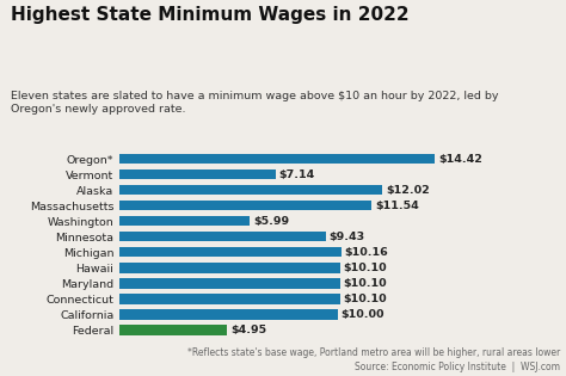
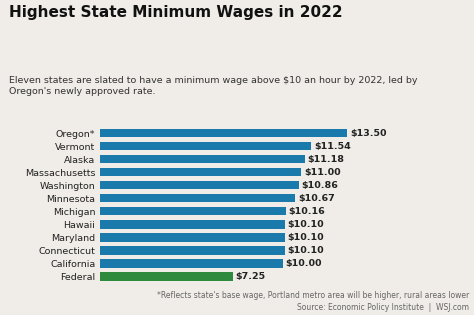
Oregon*: $14.42 -> $13.50
Vermont: $7.14 -> $11.54
Alaska: $12.02 -> $11.18
Massachusetts: $11.54 -> $11.00
Washington: $5.99 -> $10.86
Minnesota: $9.43 -> $10.67
Federal: $4.95 -> $7.25
